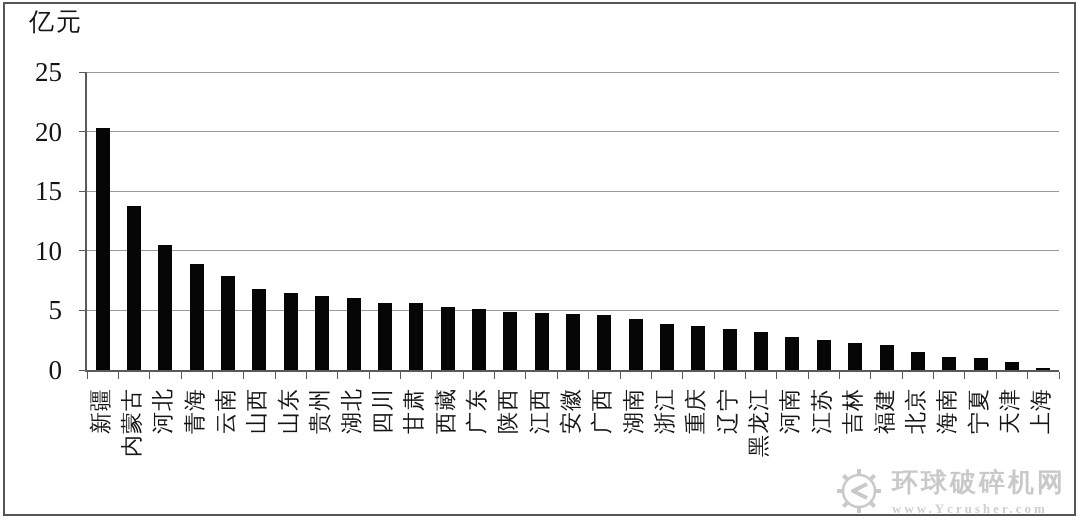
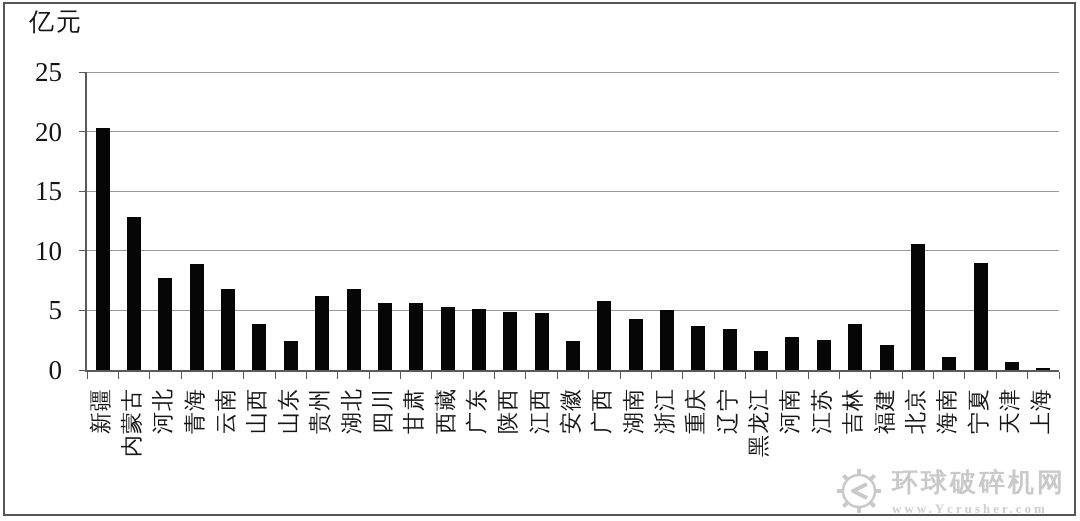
内蒙古: 13.8 -> 12.8
河北: 10.5 -> 7.7
云南: 7.9 -> 6.8
山西: 6.8 -> 3.9
山东: 6.5 -> 2.4
湖北: 6.0 -> 6.8
安徽: 4.7 -> 2.4
广西: 4.6 -> 5.8
浙江: 3.9 -> 5.0
黑龙江: 3.2 -> 1.6
吉林: 2.3 -> 3.9
北京: 1.5 -> 10.6
宁夏: 1.0 -> 9.0
